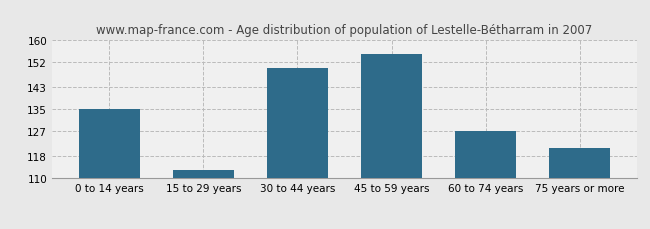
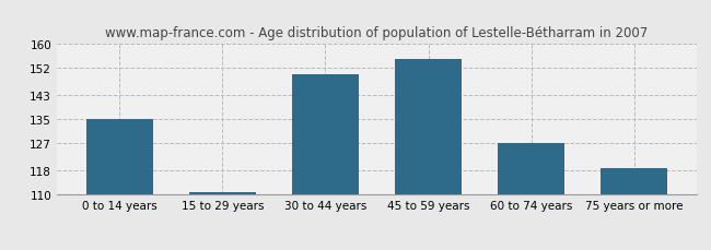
15 to 29 years: 113 -> 111
75 years or more: 121 -> 119
